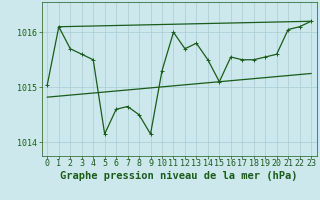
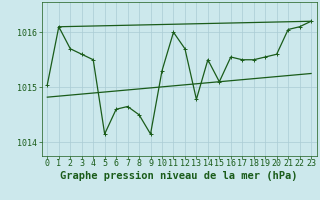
13: 1015.80 -> 1014.78
